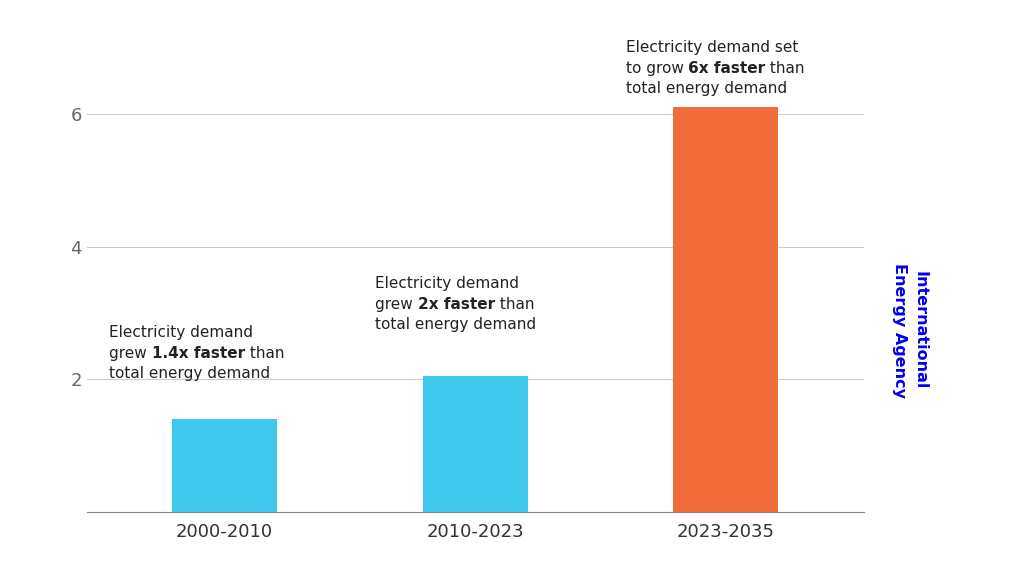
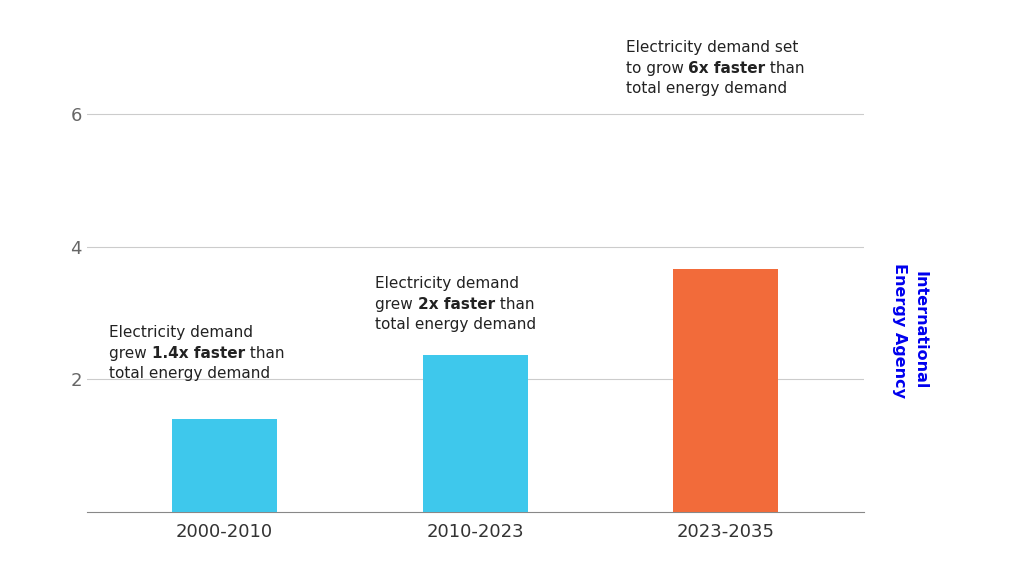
2010-2023: 2.05 -> 2.36
2023-2035: 6.10 -> 3.66
